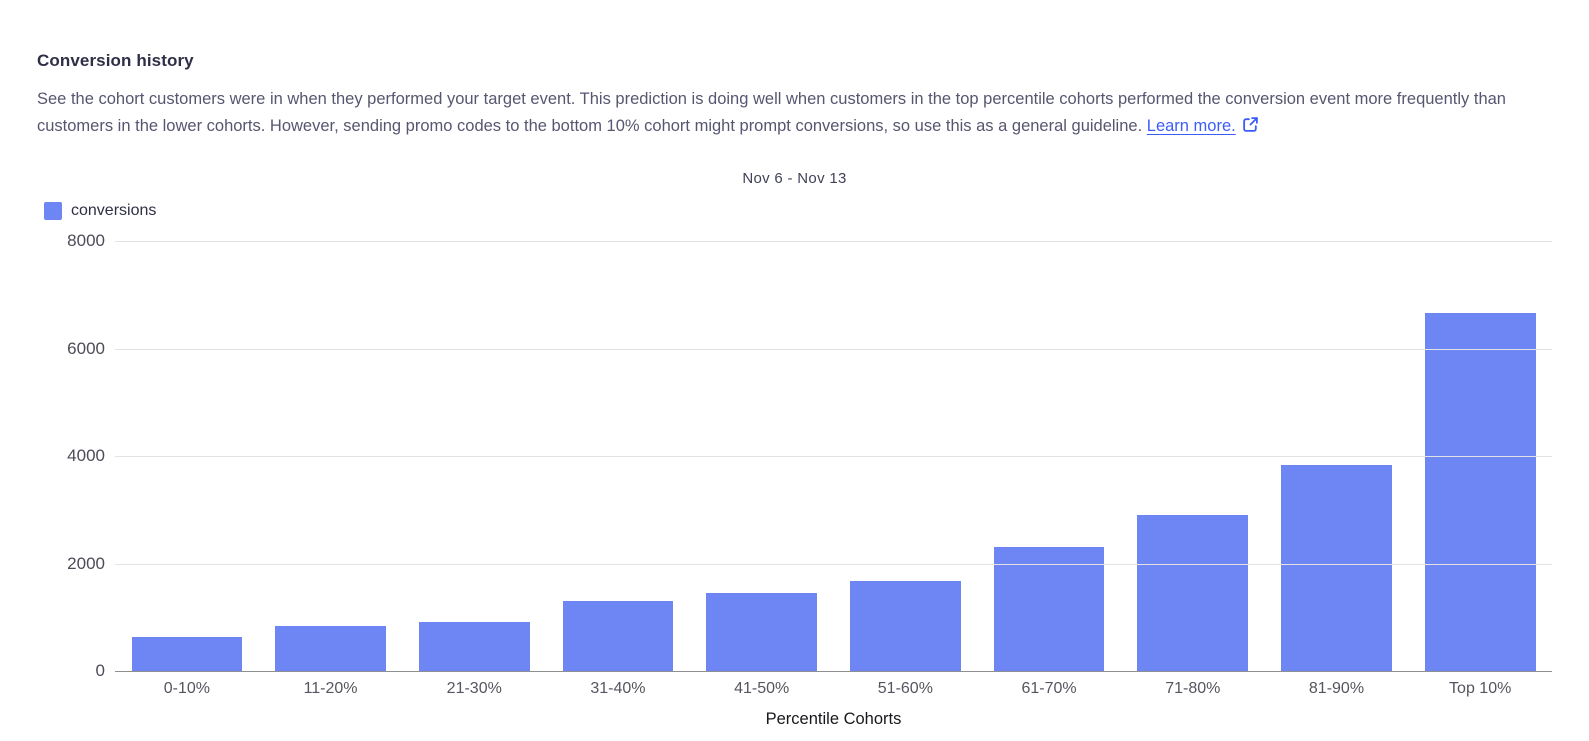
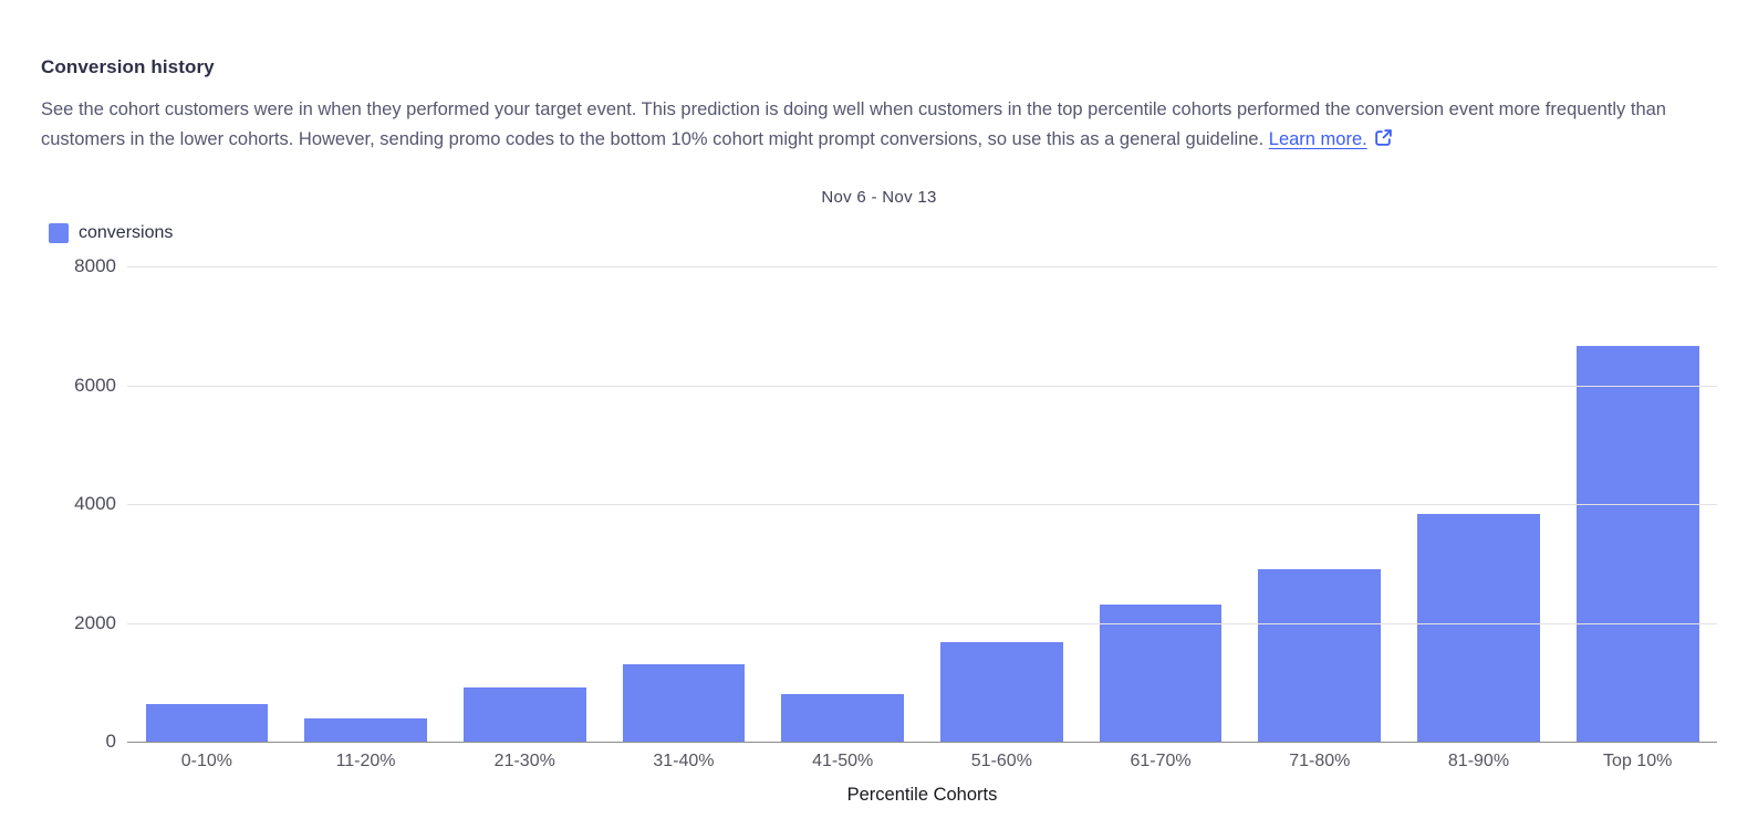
11-20%: 800 -> 400
41-50%: 1500 -> 800
